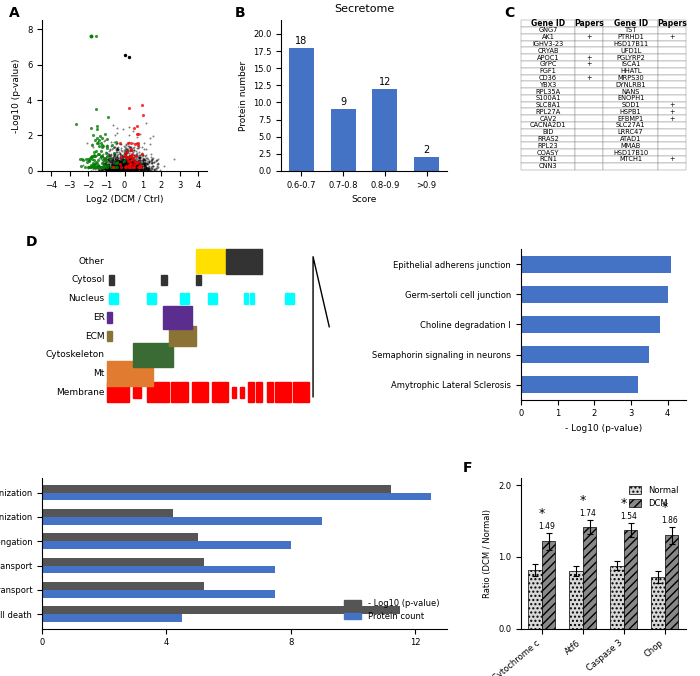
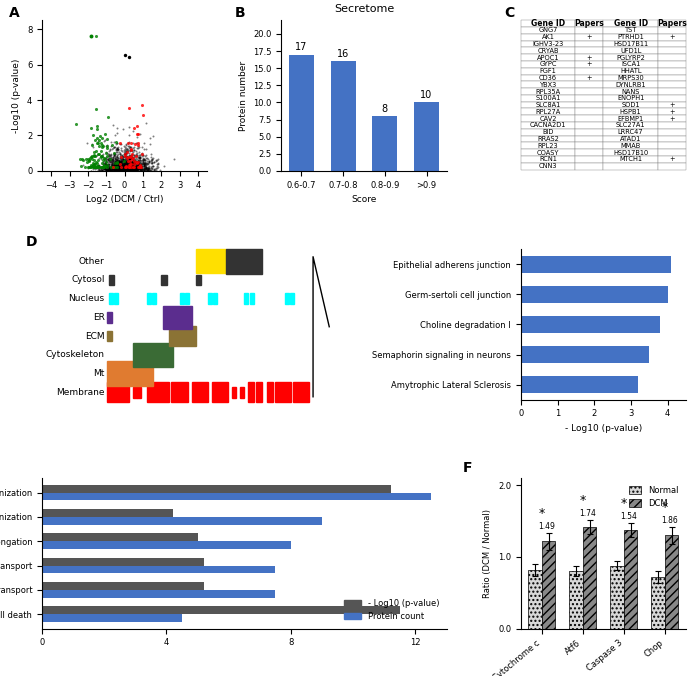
Secretome/0.6-0.7: 18 -> 17
Secretome/0.7-0.8: 9 -> 16
Secretome/0.8-0.9: 12 -> 8
Secretome/>0.9: 2 -> 10
